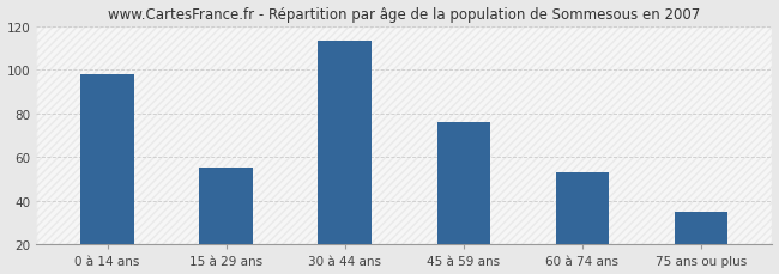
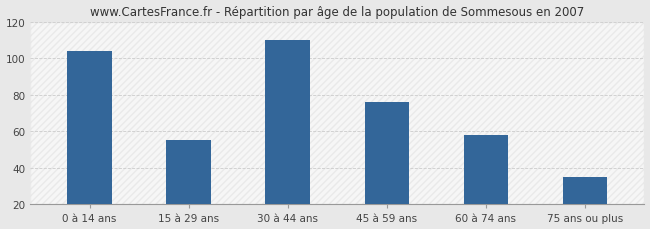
0 à 14 ans: 98 -> 104
30 à 44 ans: 113 -> 110
60 à 74 ans: 53 -> 58
